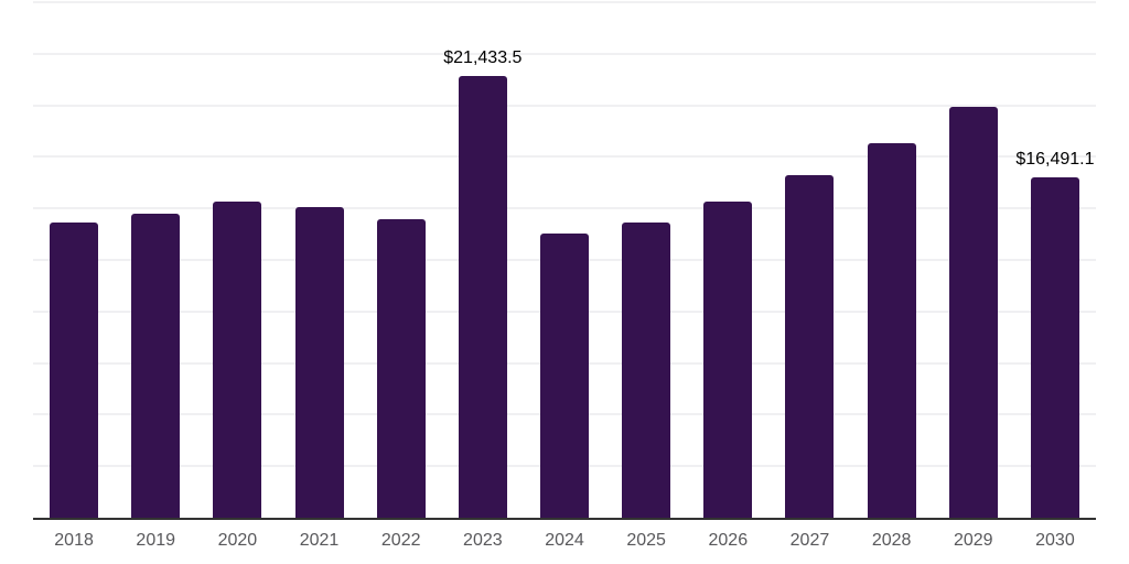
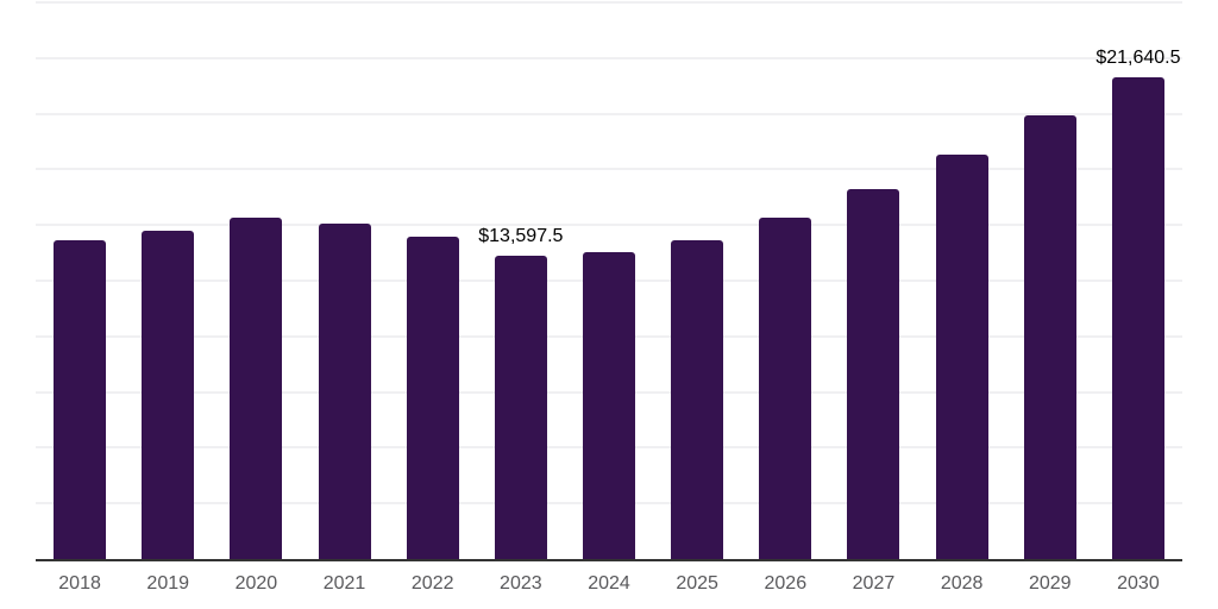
2023: $21,433.5 -> $13,597.5
2030: $16,491.1 -> $21,640.5
